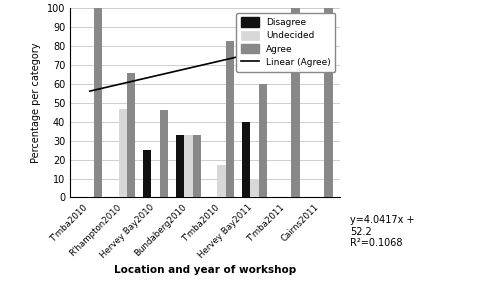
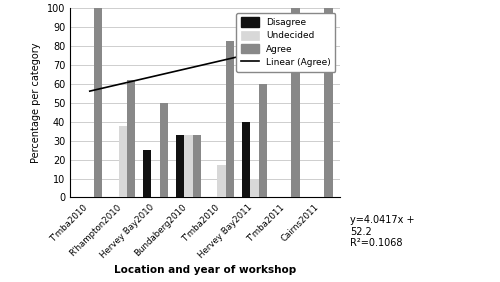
Undecided/R'hampton2010: 47 -> 38
Agree/R'hampton2010: 66 -> 62
Agree/Hervey Bay2010: 46 -> 50
